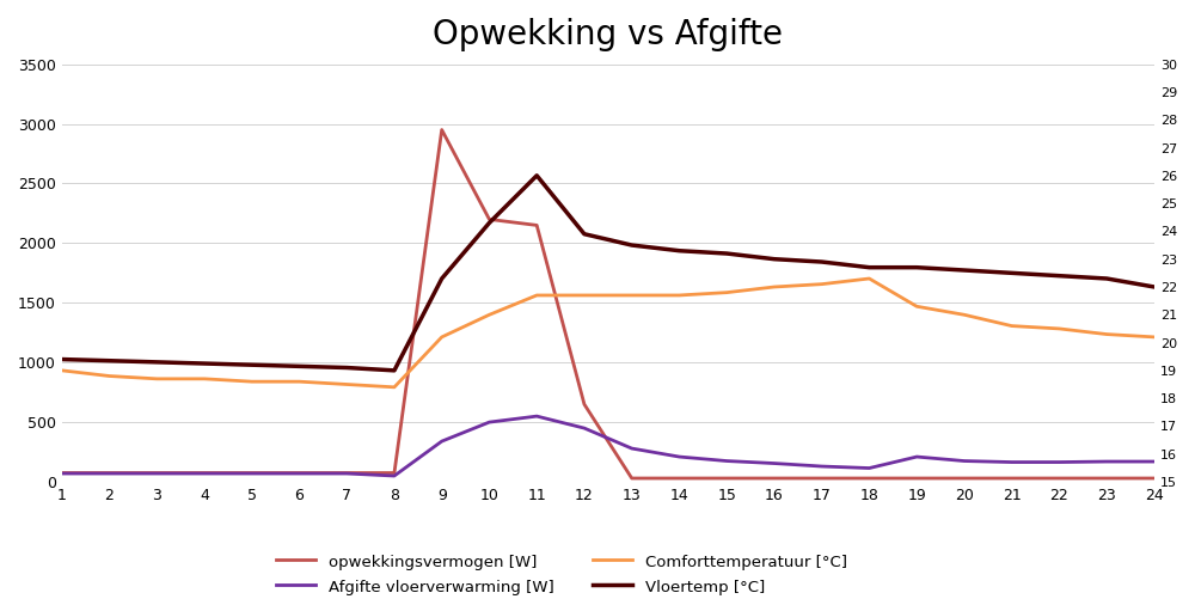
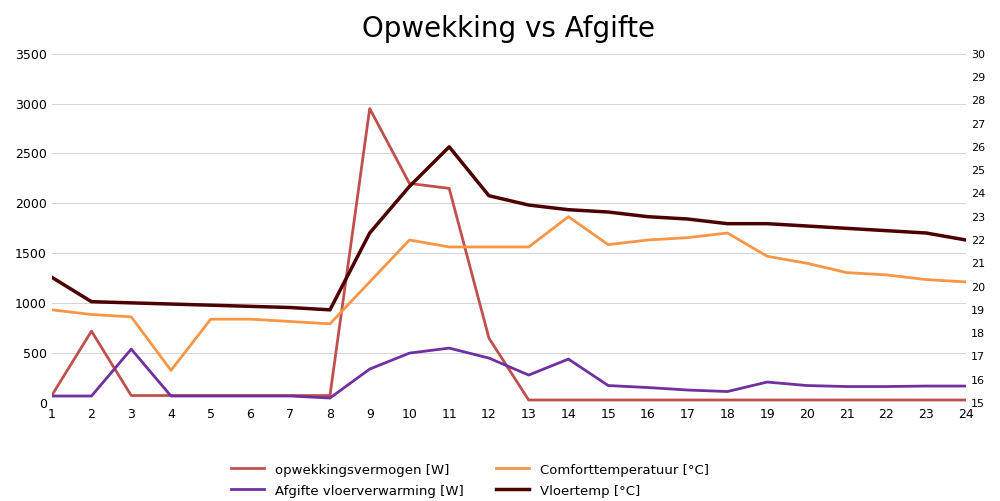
Vloertemp [°C]/1: 19.40 -> 20.40
opwekkingsvermogen [W]/2: 80 -> 720
Afgifte vloerverwarming [W]/3: 70 -> 540
Comforttemperatuur [°C]/4: 18.7 -> 16.4
Comforttemperatuur [°C]/10: 21.0 -> 22.0
Afgifte vloerverwarming [W]/14: 210 -> 440
Comforttemperatuur [°C]/14: 21.7 -> 23.0
